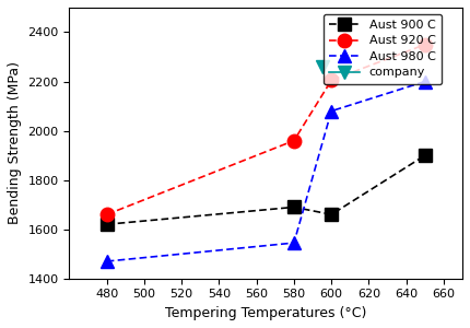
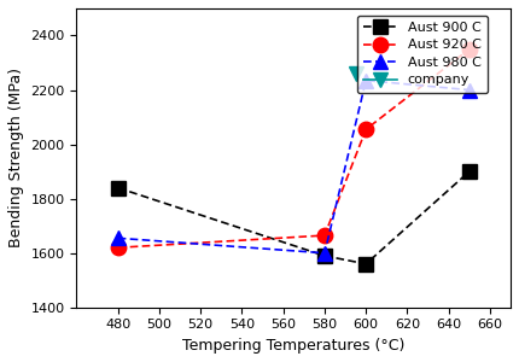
Aust 900 C/480: 1620 -> 1840
Aust 920 C/480: 1660 -> 1620
Aust 980 C/480: 1470 -> 1655
Aust 900 C/580: 1690 -> 1590
Aust 920 C/580: 1960 -> 1665
Aust 980 C/580: 1545 -> 1600
Aust 900 C/600: 1660 -> 1560
Aust 920 C/600: 2205 -> 2055
Aust 980 C/600: 2080 -> 2235
